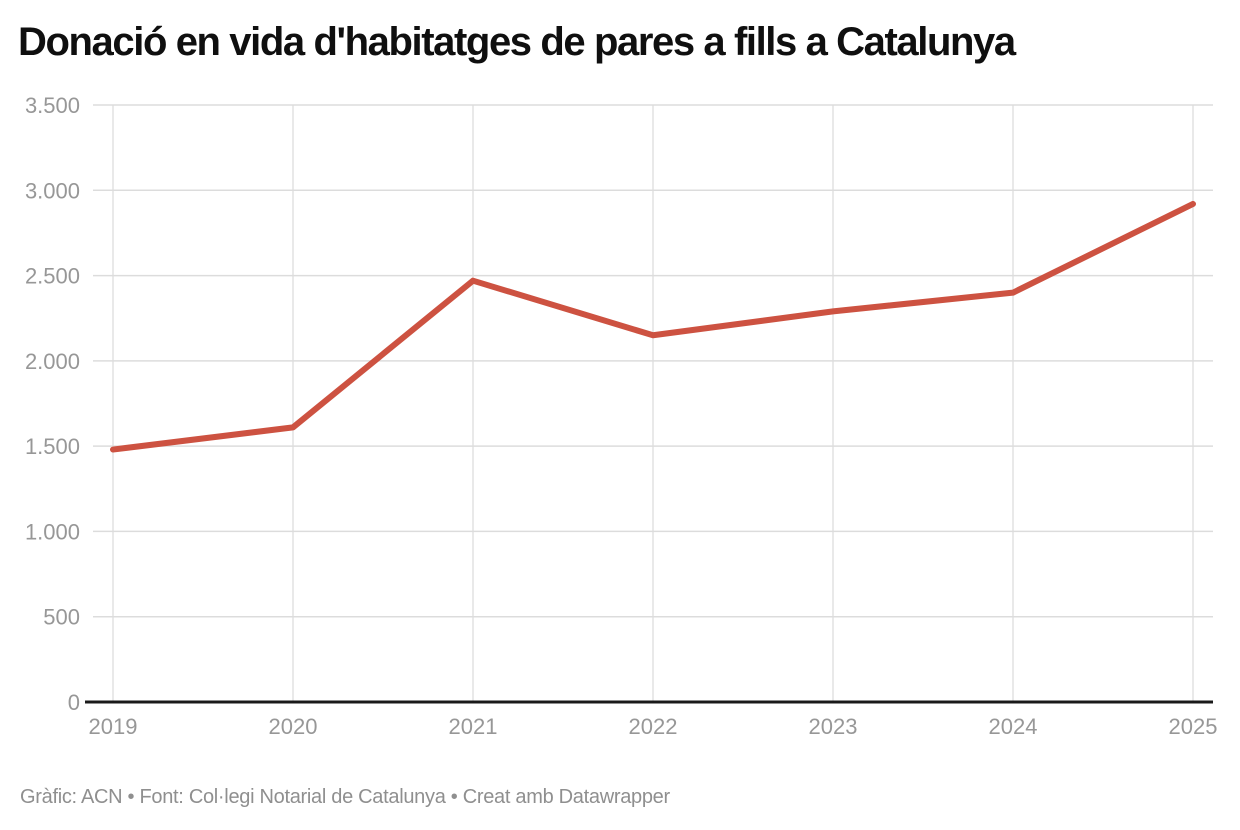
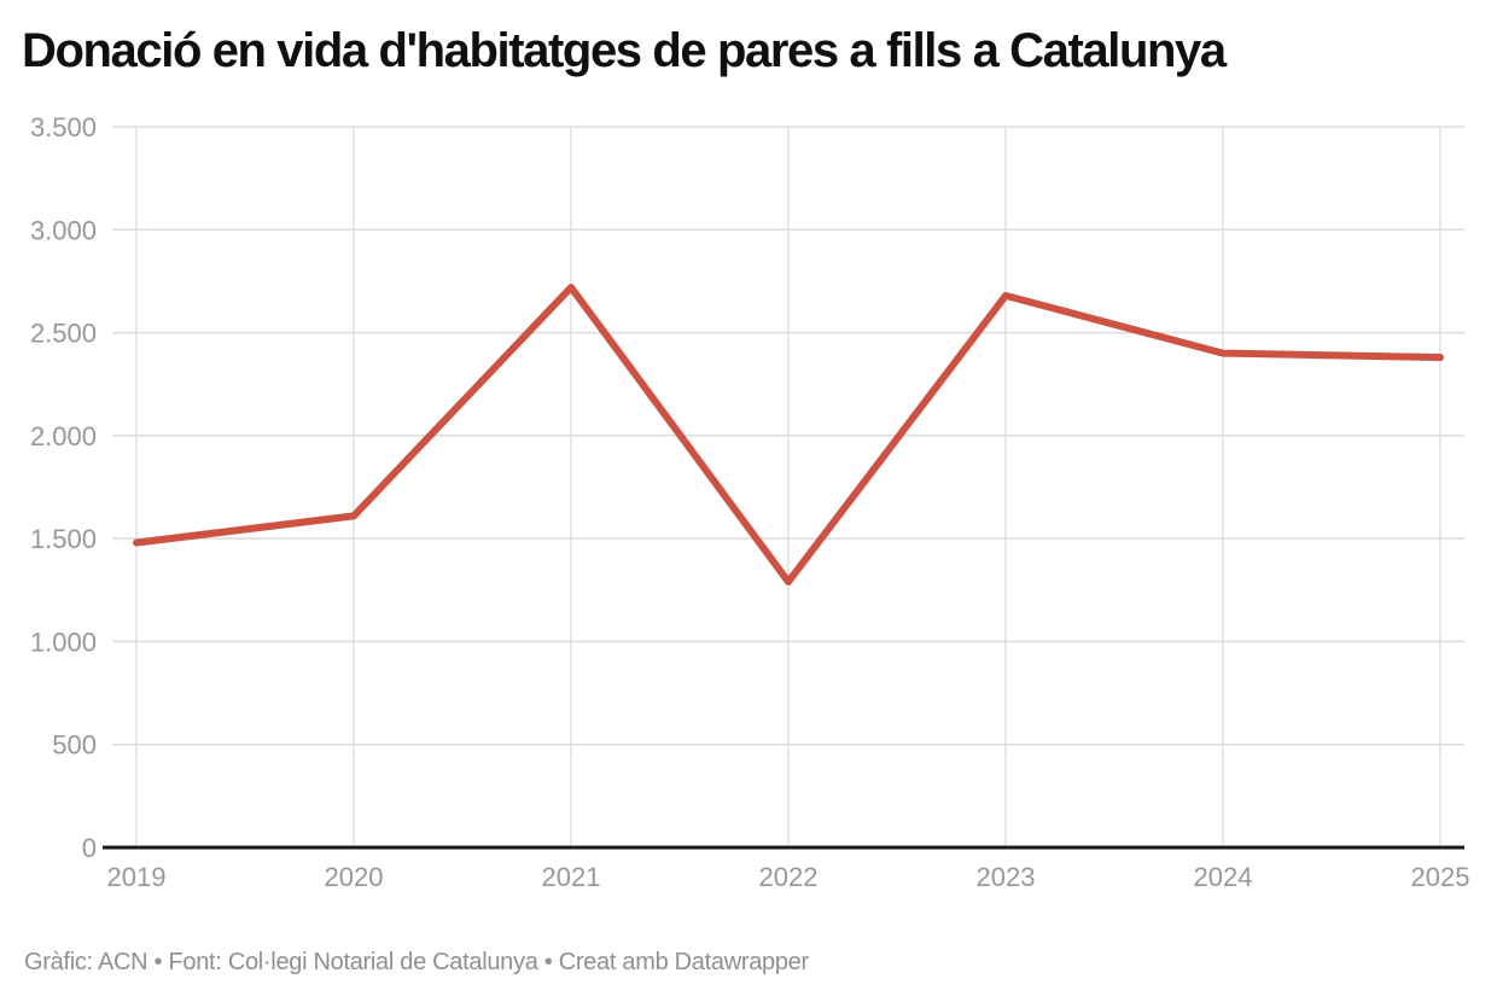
2021: 2470 -> 2720
2022: 2150 -> 1290
2023: 2290 -> 2680
2025: 2920 -> 2380
